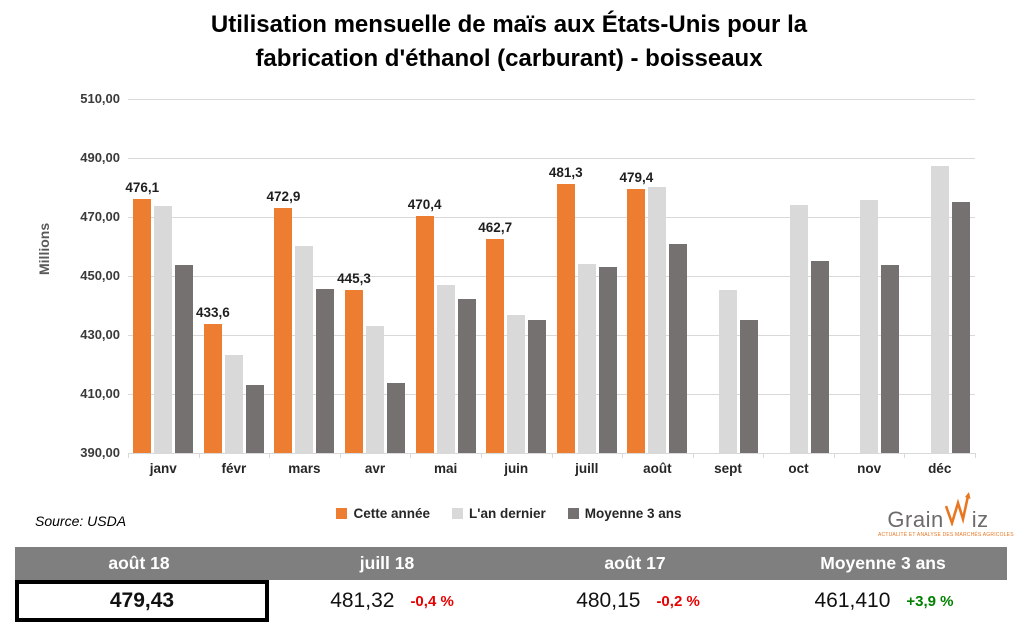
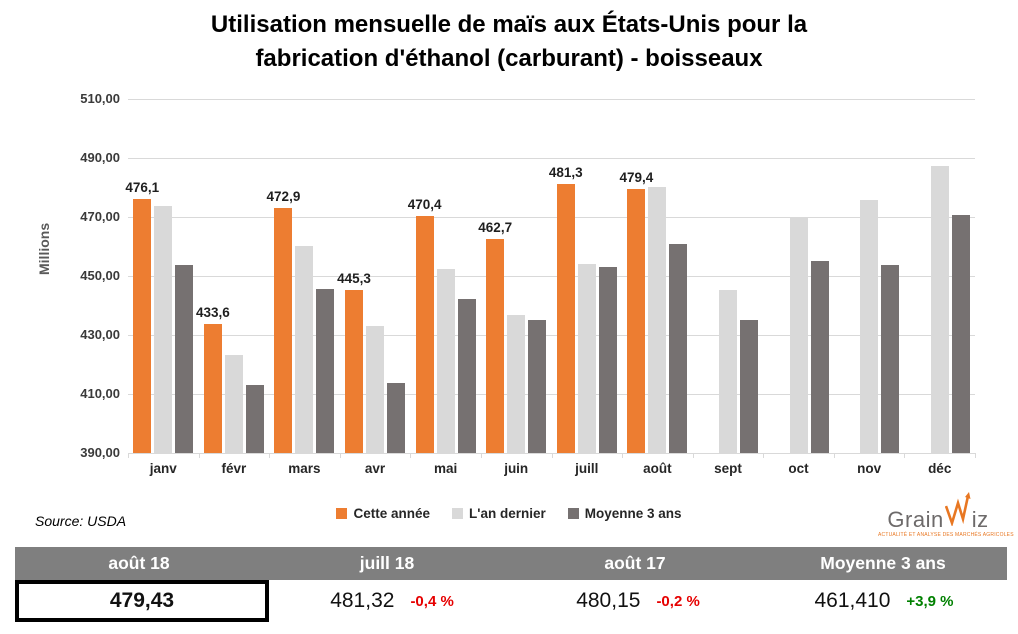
L'an dernier/mai: 447 -> 452
L'an dernier/oct: 474 -> 470
Moyenne 3 ans/déc: 475 -> 471
